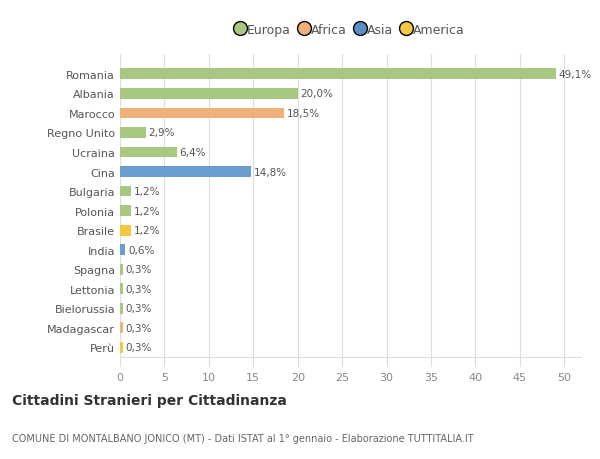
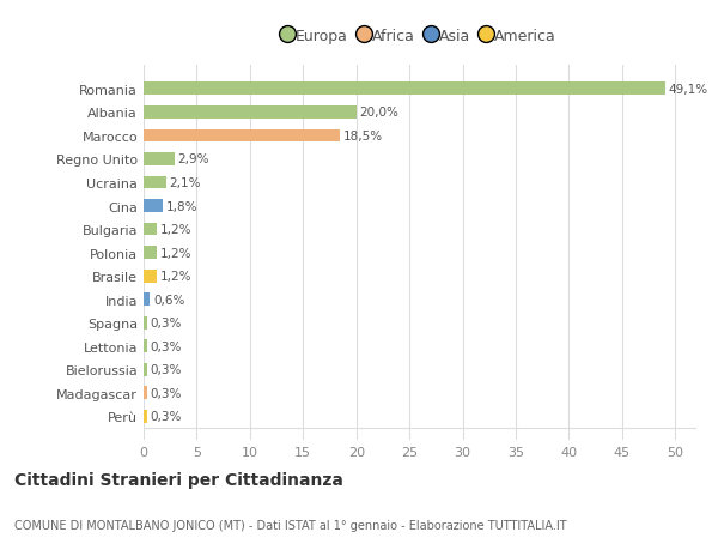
Ucraina: 6,4% -> 2,1%
Cina: 14,8% -> 1,8%
